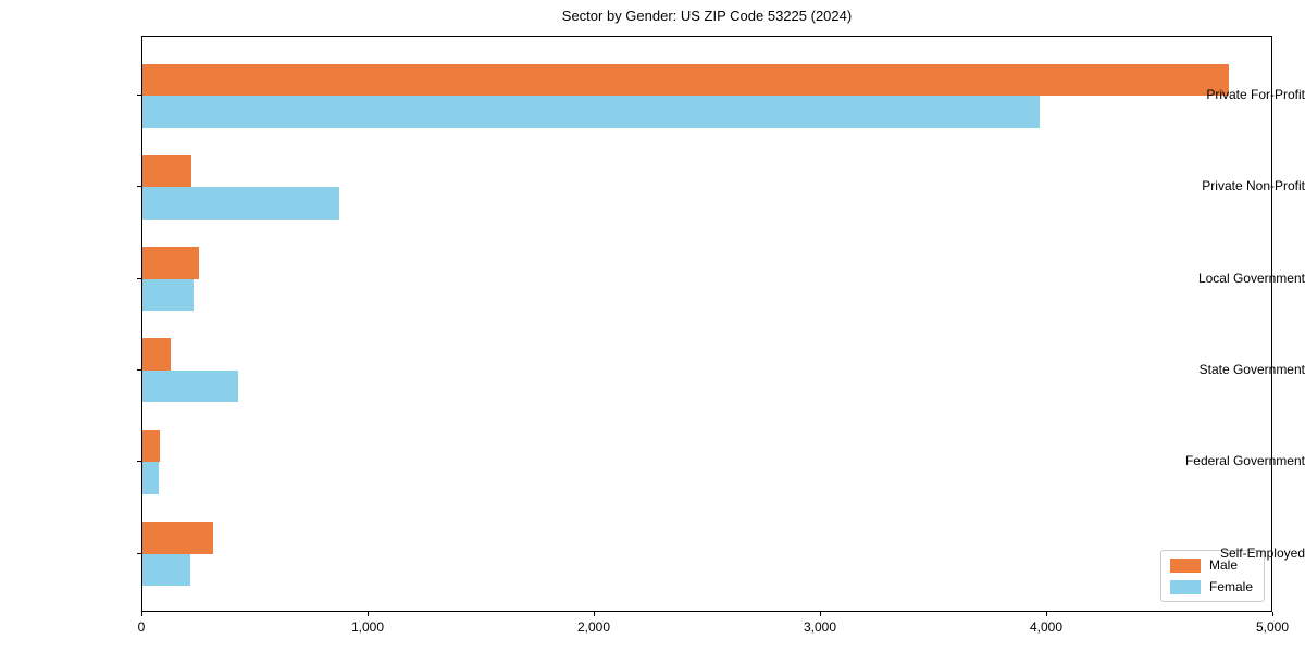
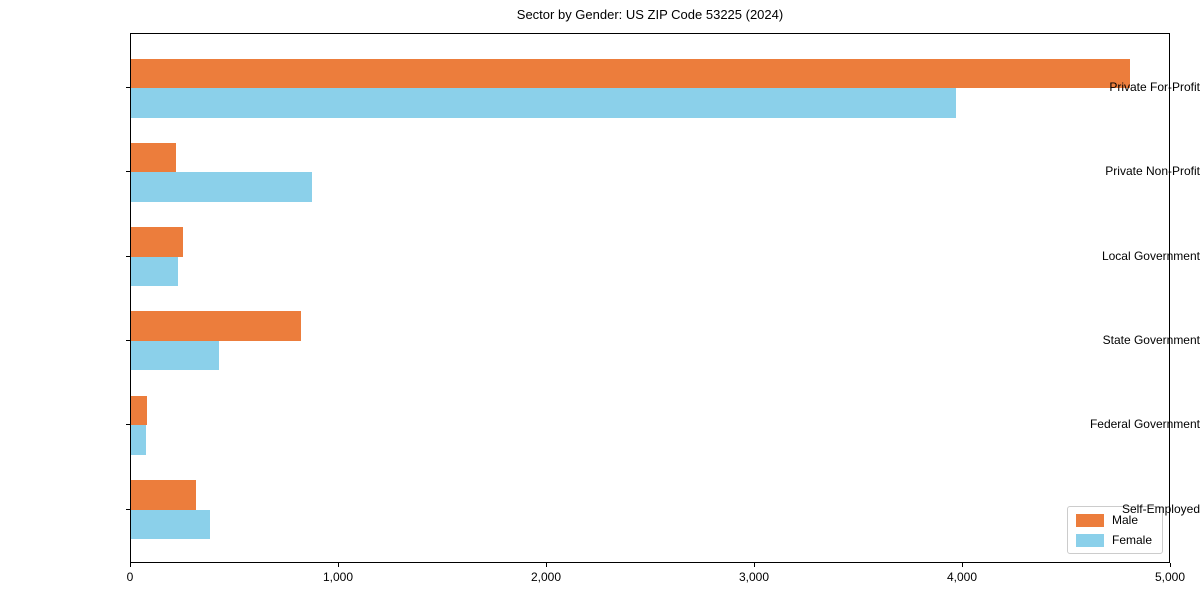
Male/State Government: 120 -> 820
Female/Self-Employed: 210 -> 380
